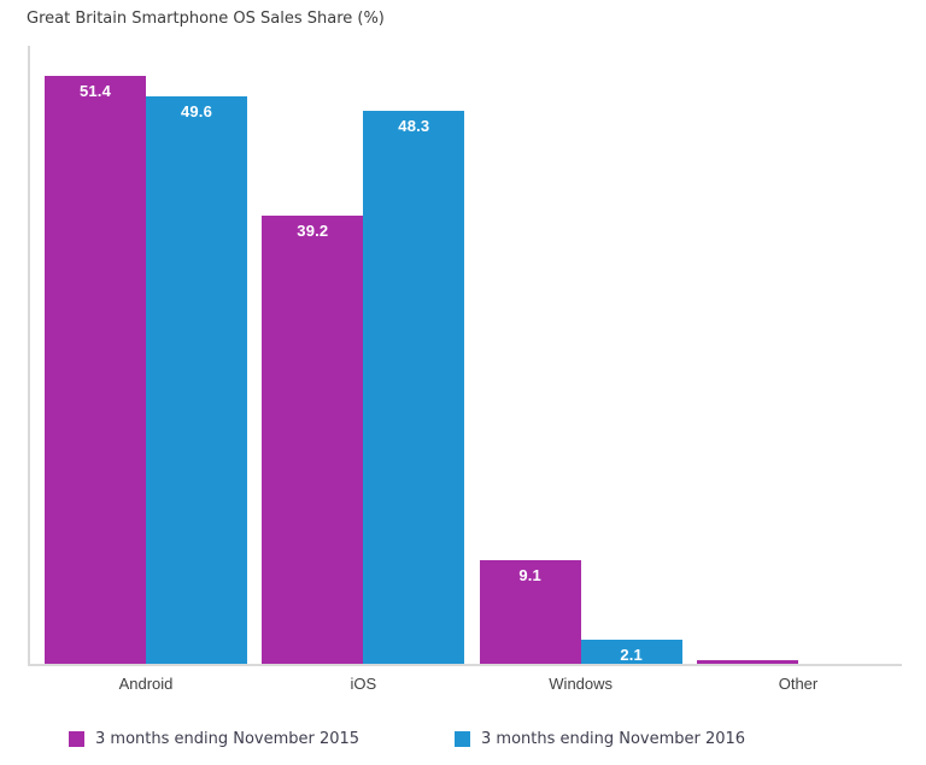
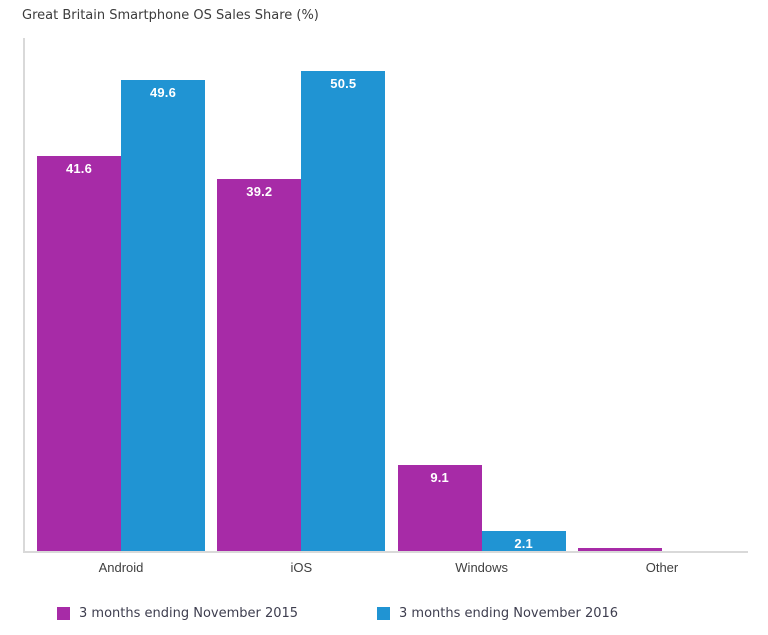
3 months ending November 2015/Android: 51.4 -> 41.6
3 months ending November 2016/iOS: 48.3 -> 50.5
